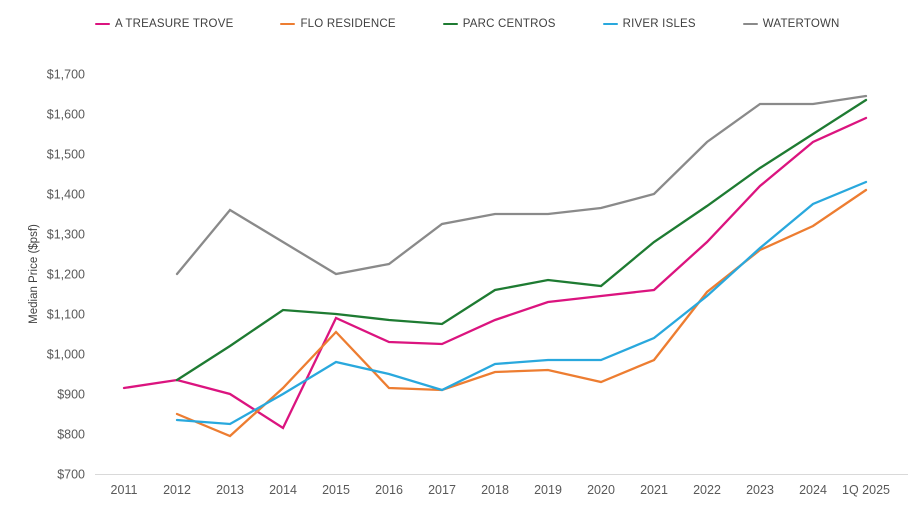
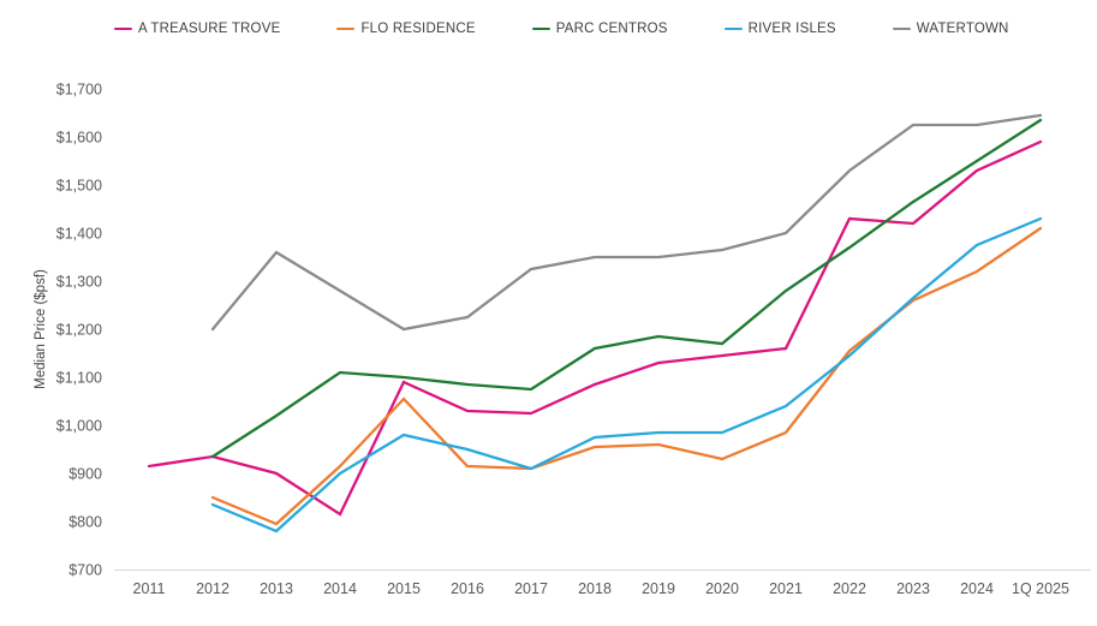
RIVER ISLES/2013: $820 -> $780
A TREASURE TROVE/2022: $1280 -> $1430
